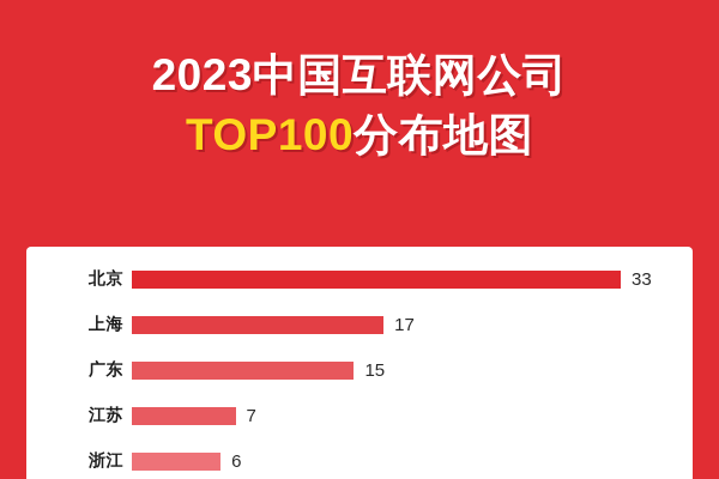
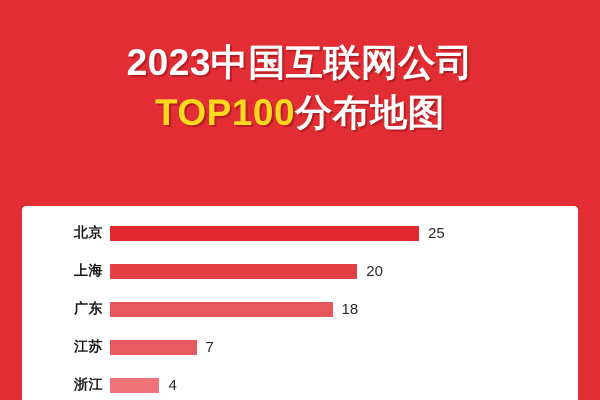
北京: 33 -> 25
上海: 17 -> 20
广东: 15 -> 18
浙江: 6 -> 4
